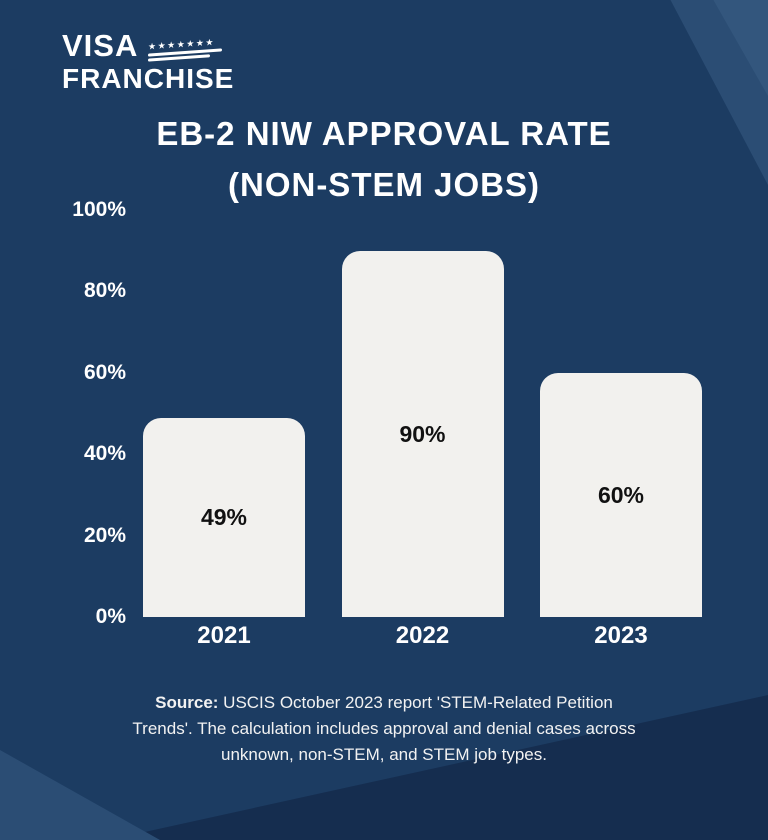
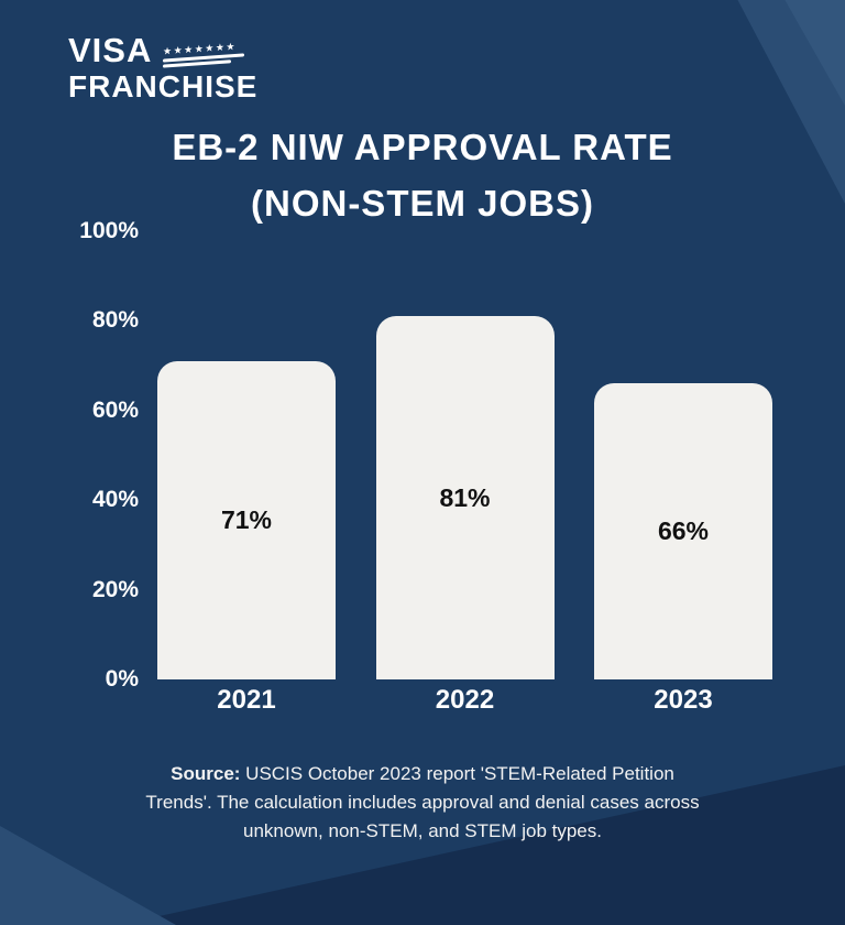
2021: 49% -> 71%
2022: 90% -> 81%
2023: 60% -> 66%
